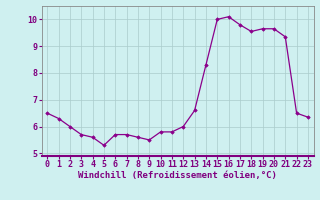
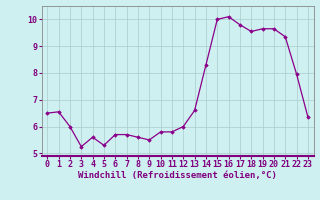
1: 6.30 -> 6.55
3: 5.70 -> 5.25
22: 6.50 -> 7.95
